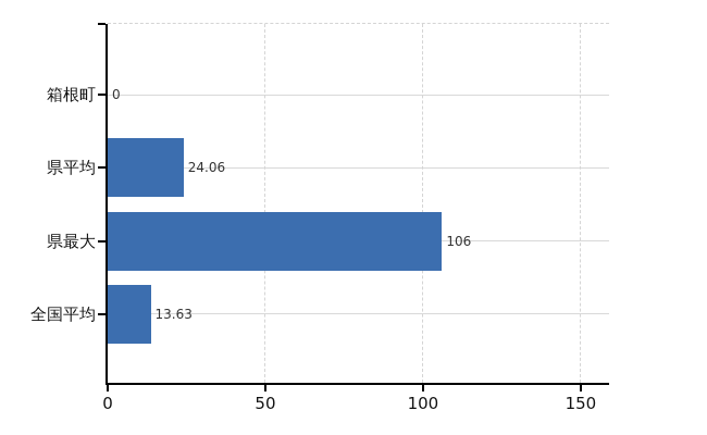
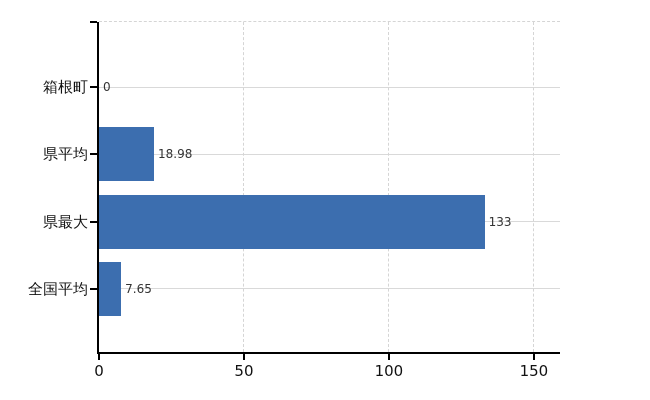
県平均: 24.06 -> 18.98
県最大: 106 -> 133
全国平均: 13.63 -> 7.65
